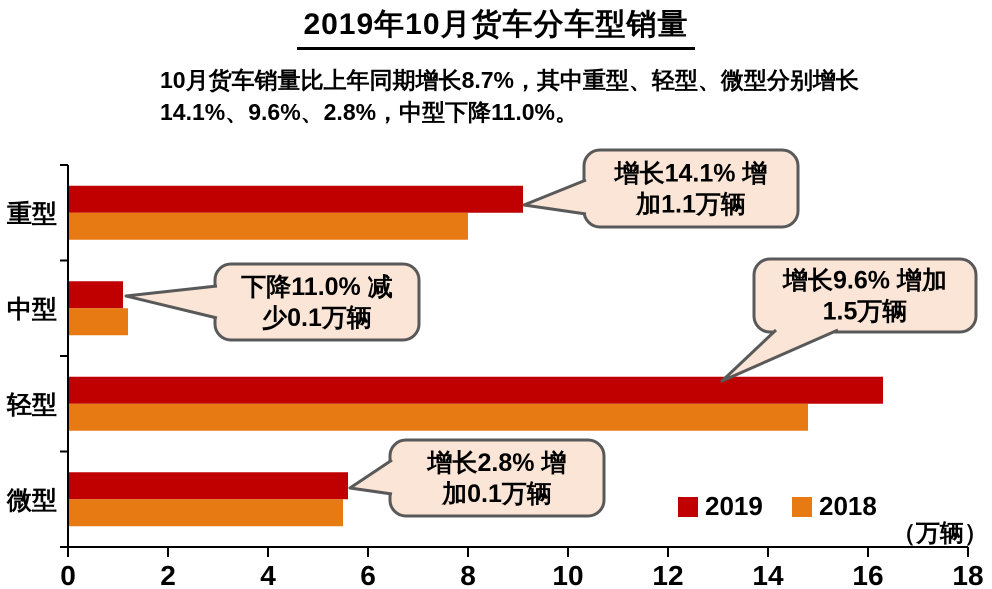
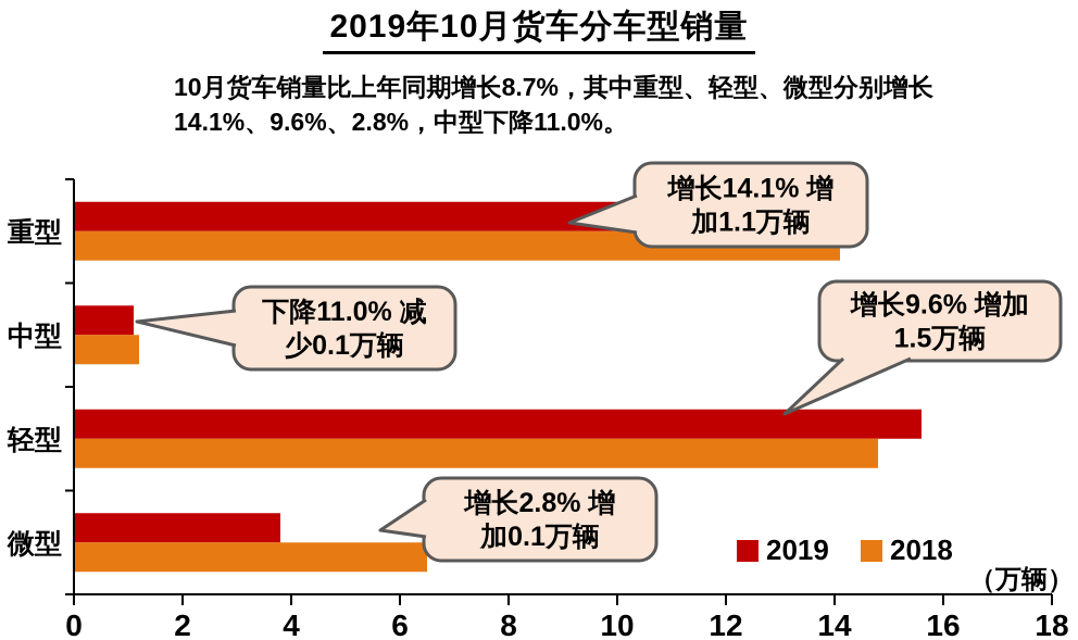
2019/重型: 9.1 -> 10.6
2018/重型: 8.0 -> 14.1
2019/轻型: 16.3 -> 15.6
2019/微型: 5.6 -> 3.8
2018/微型: 5.5 -> 6.5
